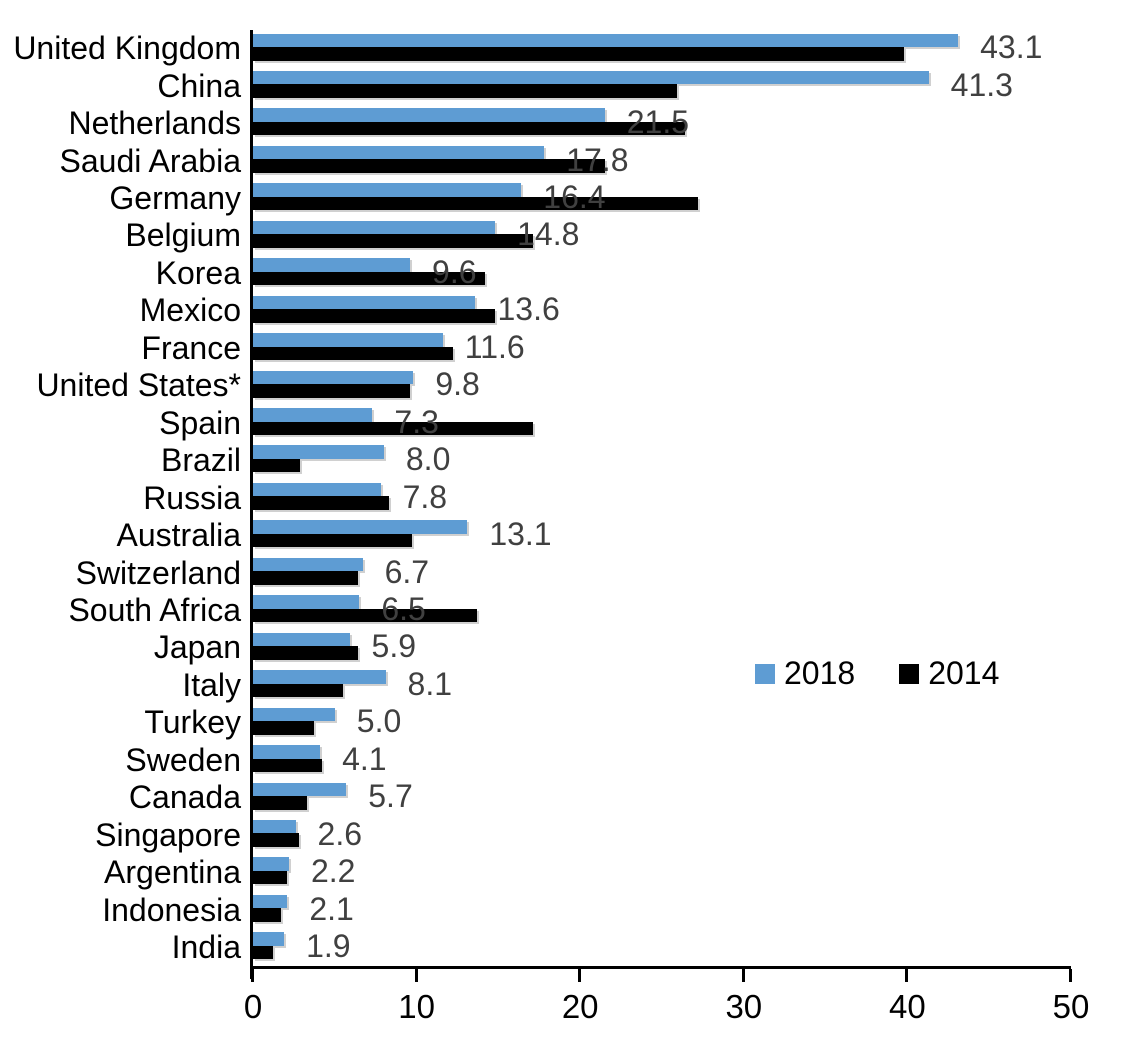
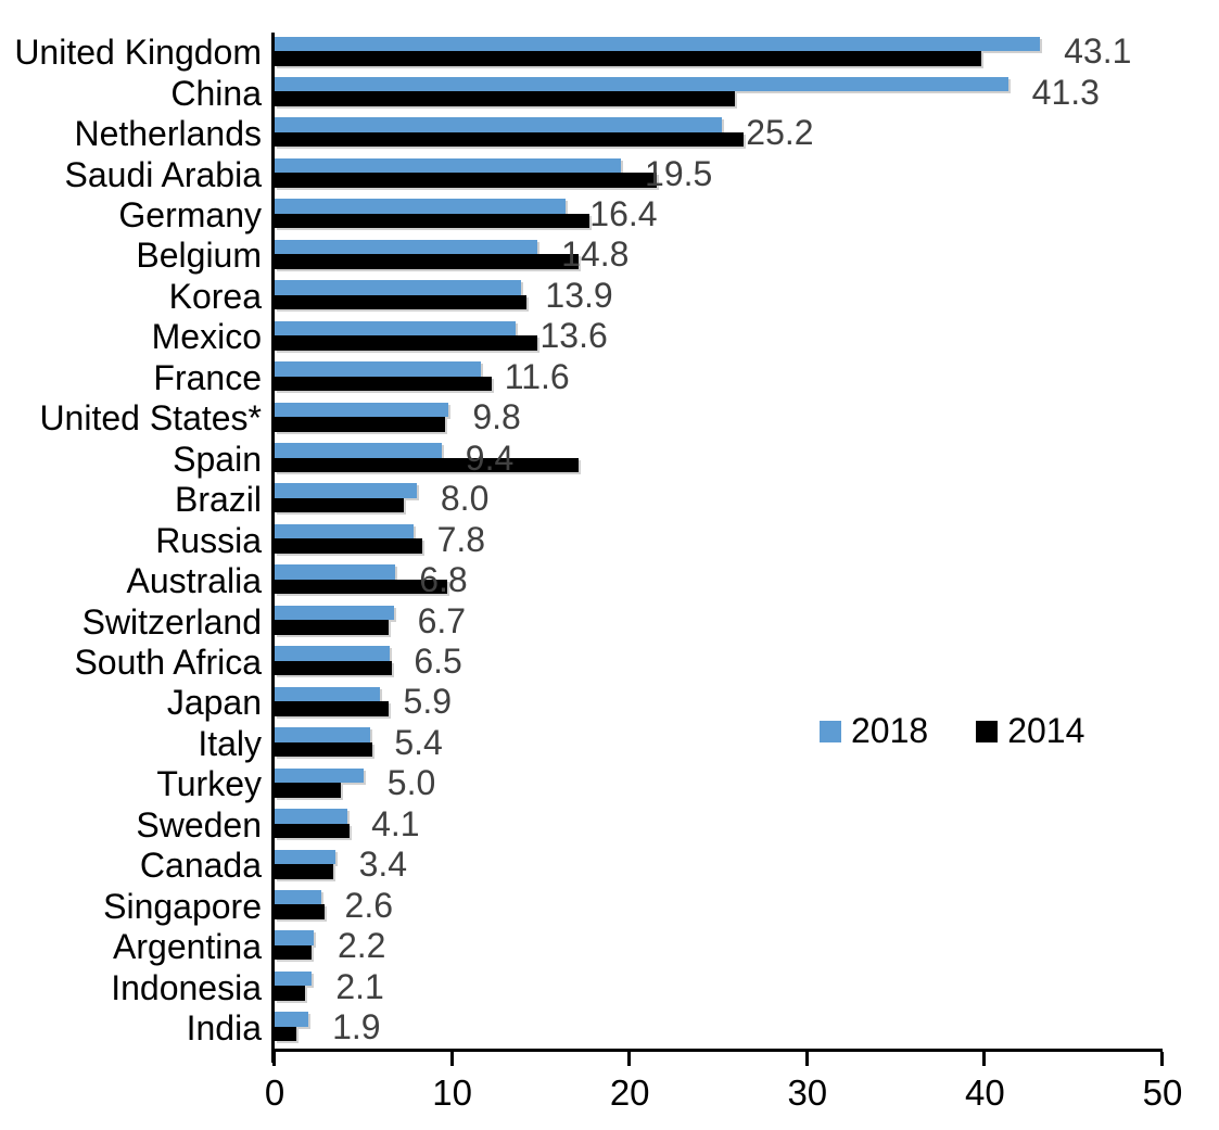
2018/Netherlands: 21.5 -> 25.2
2018/Saudi Arabia: 17.8 -> 19.5
2014/Germany: 27.2 -> 17.7
2018/Korea: 9.6 -> 13.9
2018/Spain: 7.3 -> 9.4
2014/Brazil: 2.9 -> 7.3
2018/Australia: 13.1 -> 6.8
2014/South Africa: 13.7 -> 6.6
2018/Italy: 8.1 -> 5.4
2018/Canada: 5.7 -> 3.4
